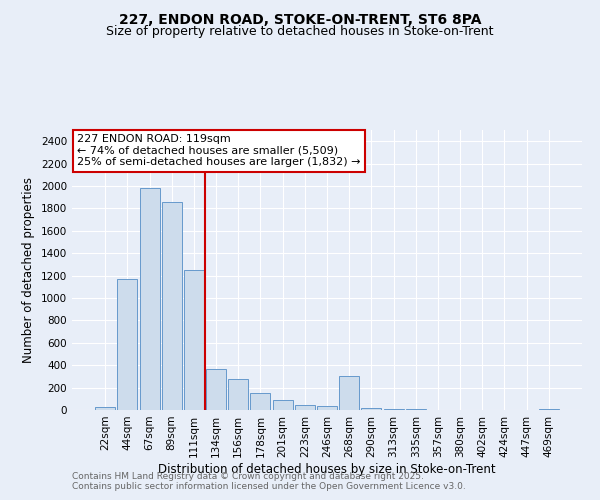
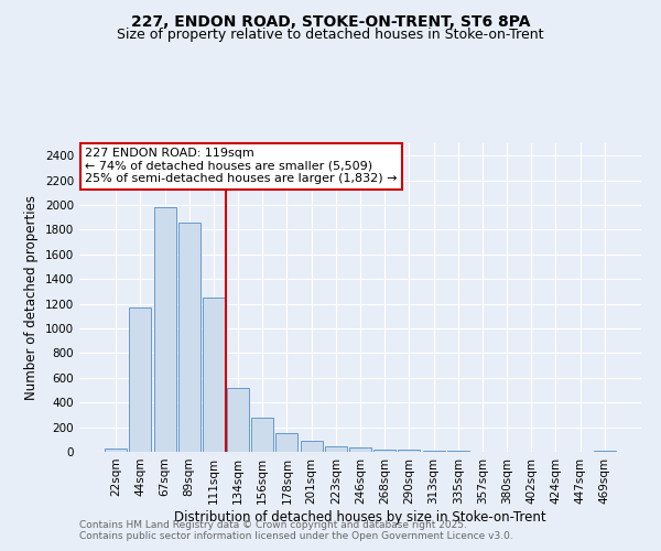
134sqm: 370 -> 520
268sqm: 300 -> 20
